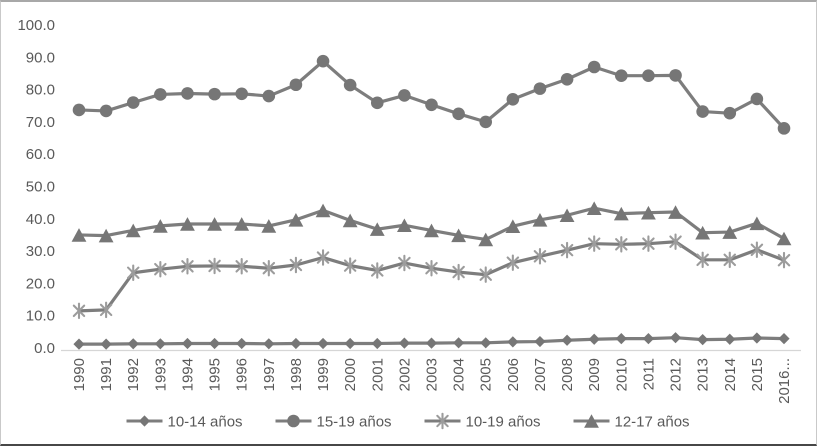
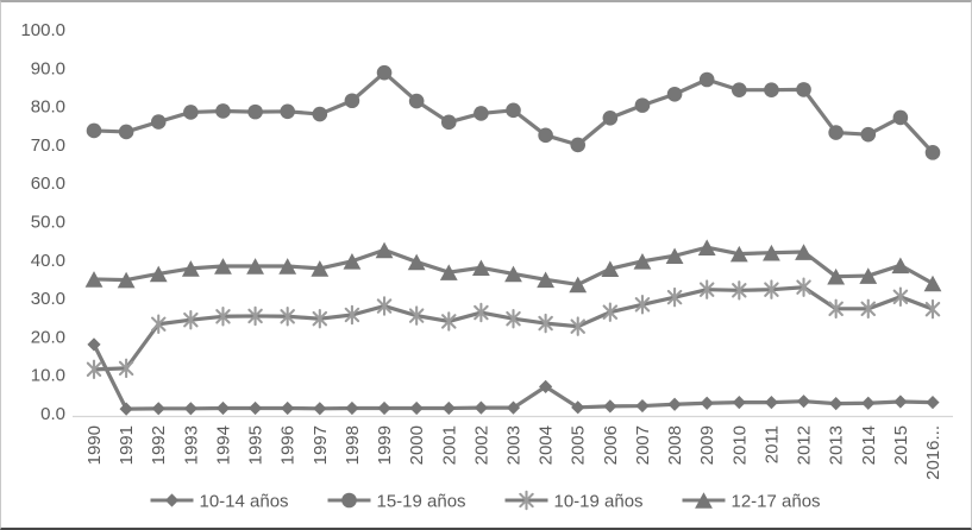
10-14 años/1990: 1 -> 18
15-19 años/2003: 75 -> 79
10-14 años/2004: 2 -> 7
